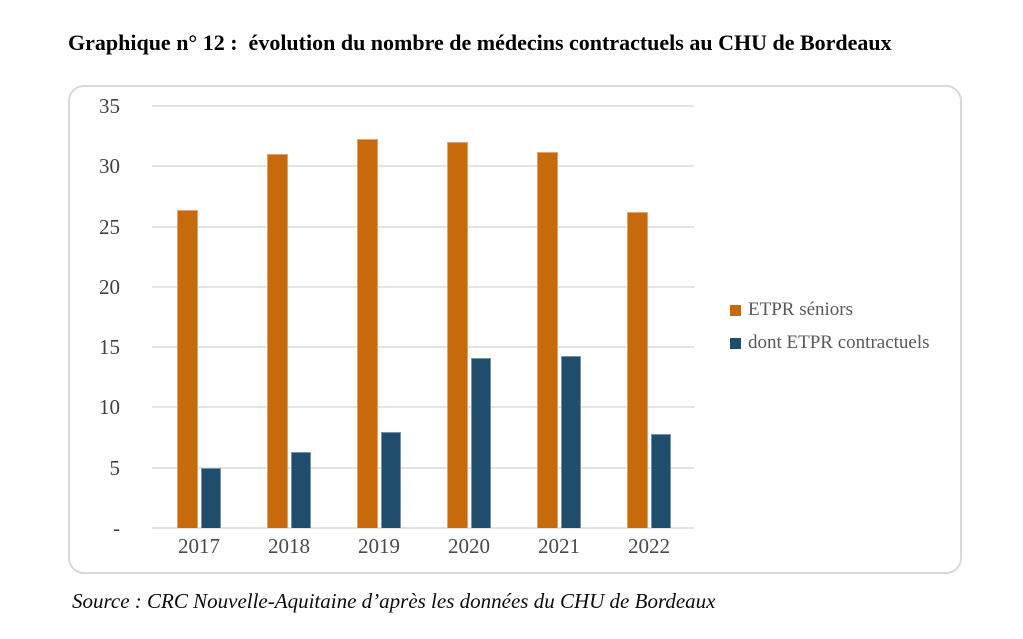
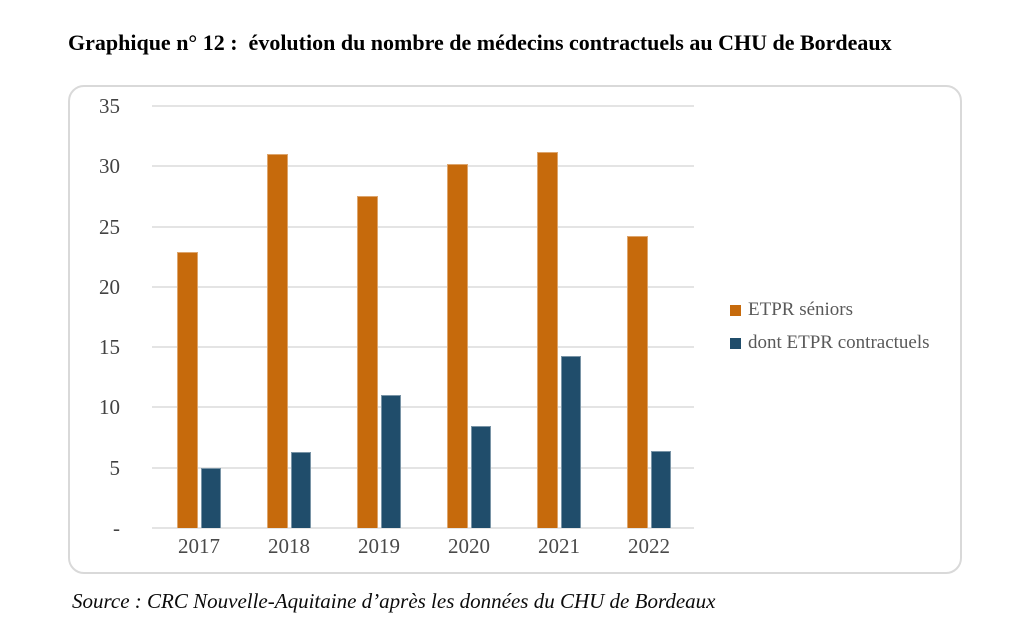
ETPR séniors/2017: 26.4 -> 22.9
ETPR séniors/2019: 32.3 -> 27.5
dont ETPR contractuels/2019: 8.0 -> 11.0
ETPR séniors/2020: 32.0 -> 30.2
dont ETPR contractuels/2020: 14.1 -> 8.5
ETPR séniors/2022: 26.2 -> 24.2
dont ETPR contractuels/2022: 7.8 -> 6.4
